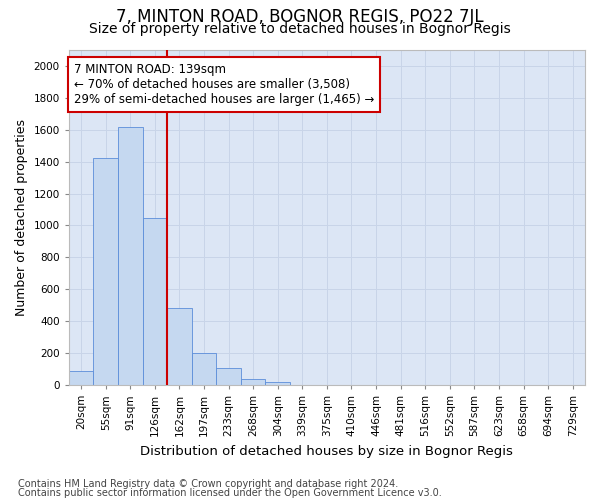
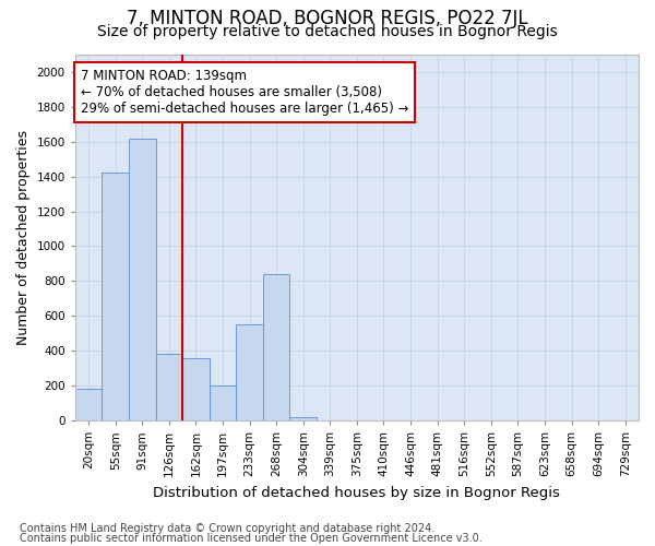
20sqm: 80 -> 180
126sqm: 1050 -> 380
162sqm: 480 -> 360
233sqm: 100 -> 550
268sqm: 40 -> 840
